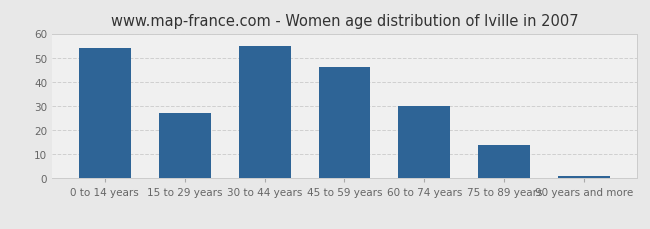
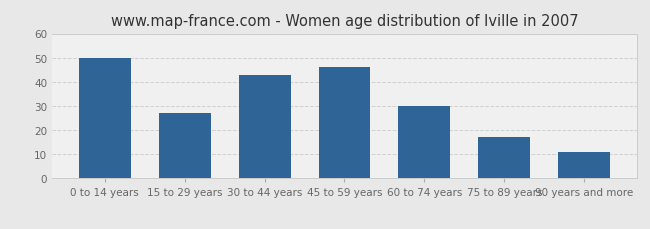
0 to 14 years: 54 -> 50
30 to 44 years: 55 -> 43
75 to 89 years: 14 -> 17
90 years and more: 1 -> 11
